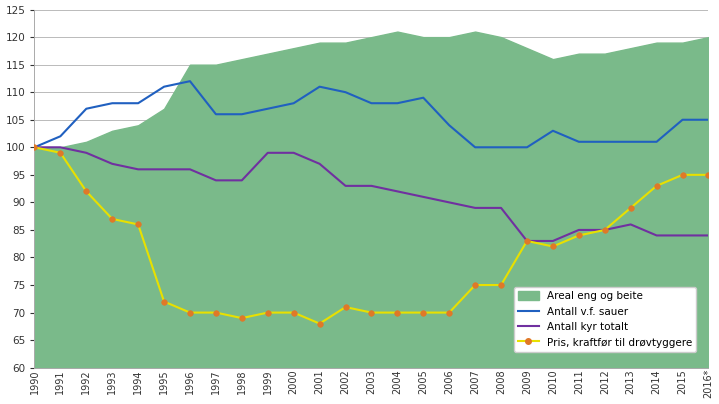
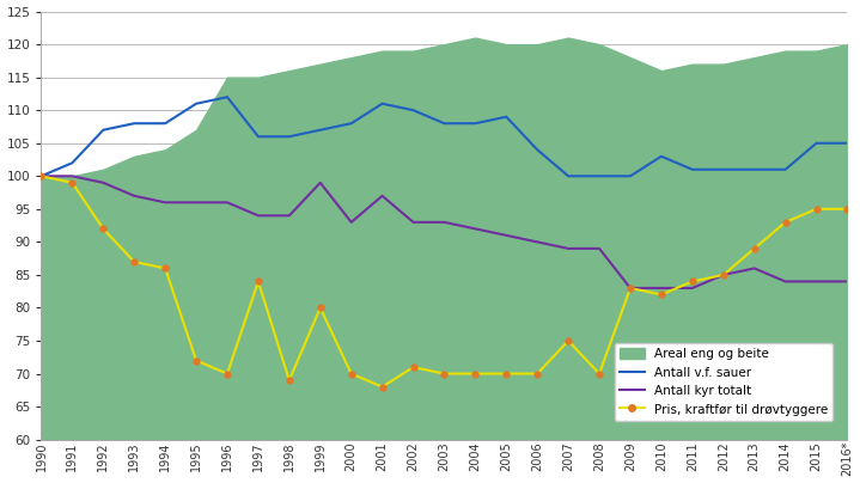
Pris, kraftfør til drøvtyggere/1997: 70 -> 84
Pris, kraftfør til drøvtyggere/1999: 70 -> 80
Antall kyr totalt/2000: 99 -> 93
Pris, kraftfør til drøvtyggere/2008: 75 -> 70
Antall kyr totalt/2011: 85 -> 83
